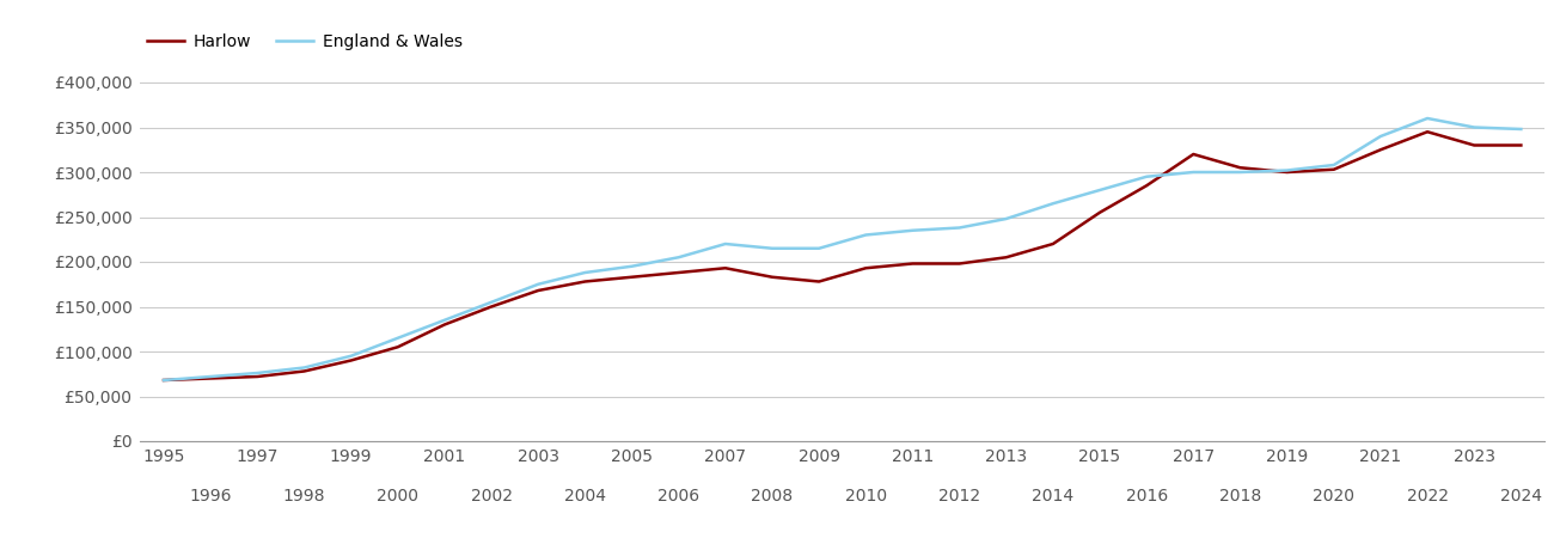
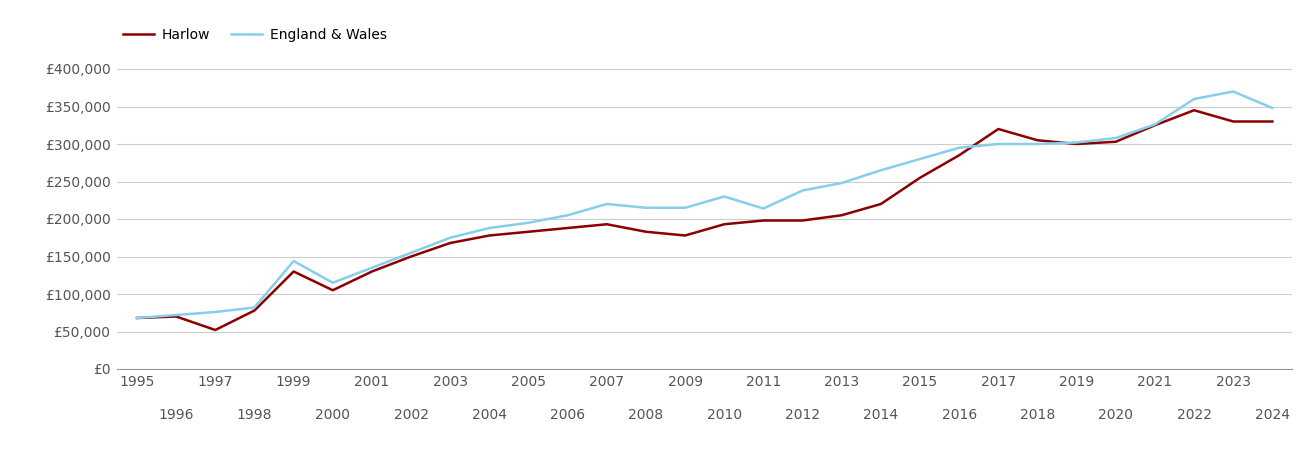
Harlow/1997: £72,000 -> £52,000
Harlow/1999: £90,000 -> £130,000
England & Wales/1999: £95,000 -> £144,000
England & Wales/2011: £235,000 -> £214,000
England & Wales/2021: £340,000 -> £326,000
England & Wales/2023: £350,000 -> £370,000
